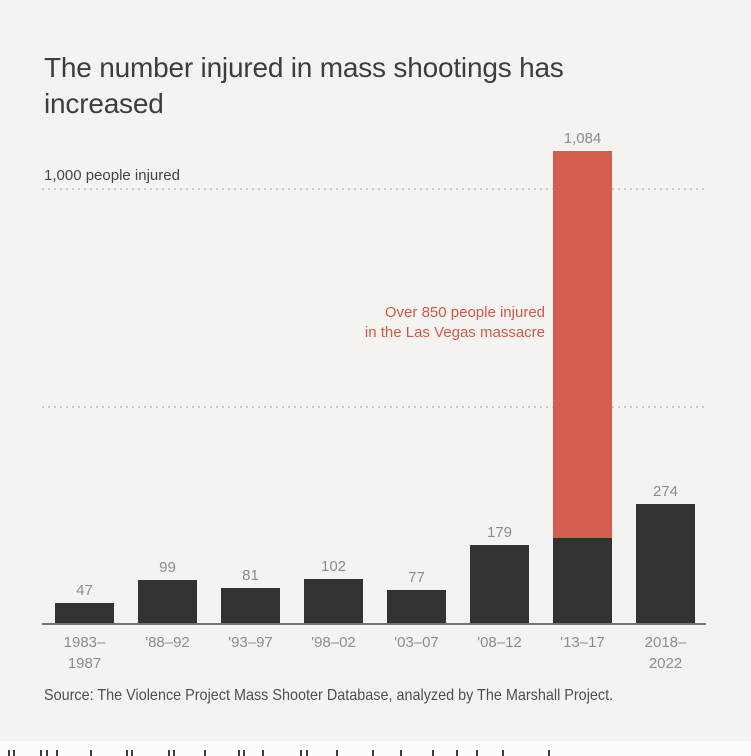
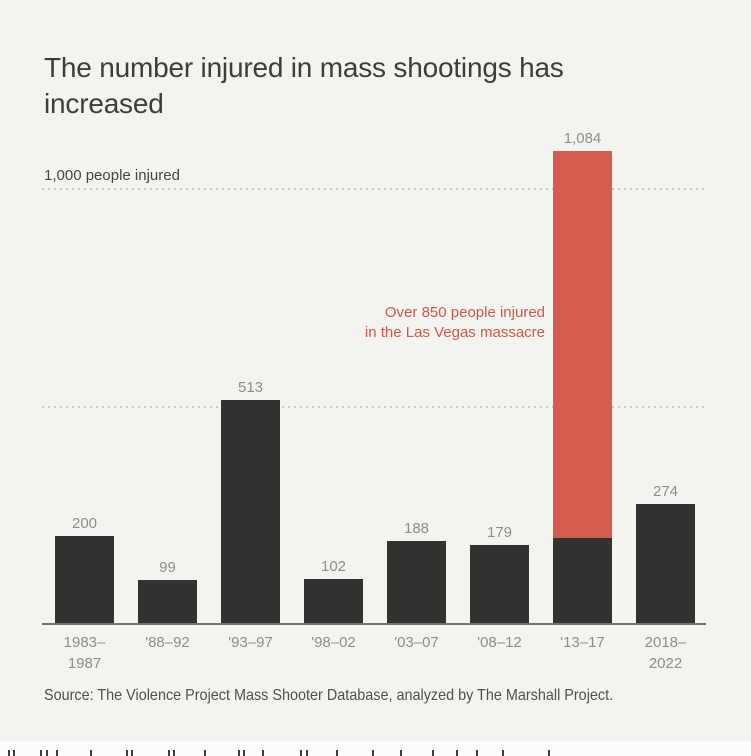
1983–1987: 47 -> 200
'93–97: 81 -> 513
'03–07: 77 -> 188
